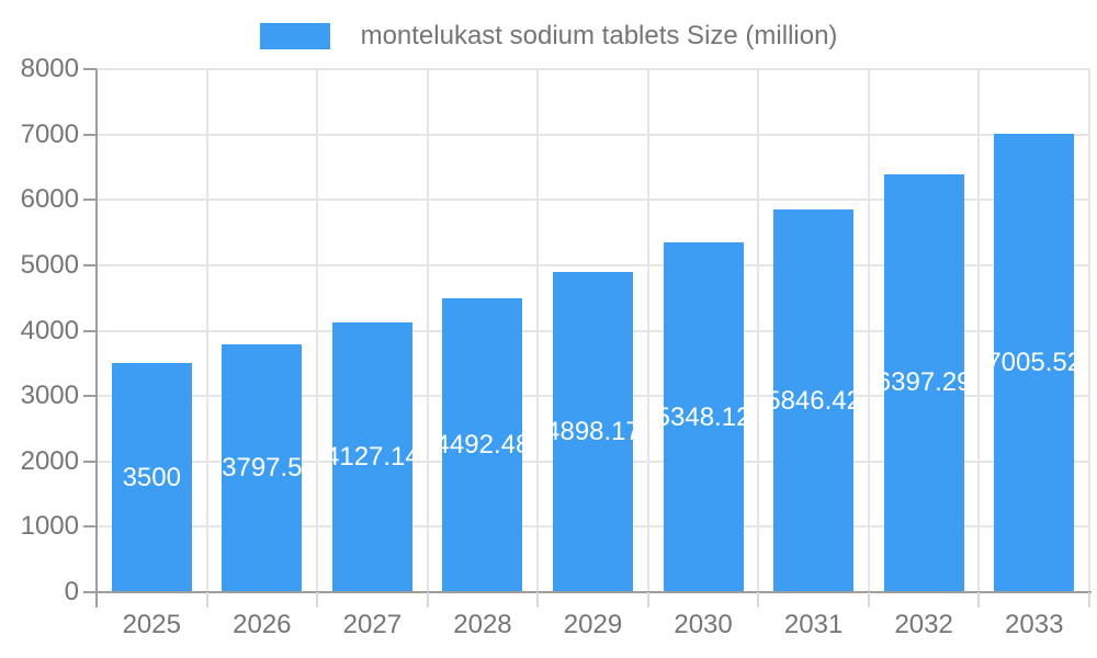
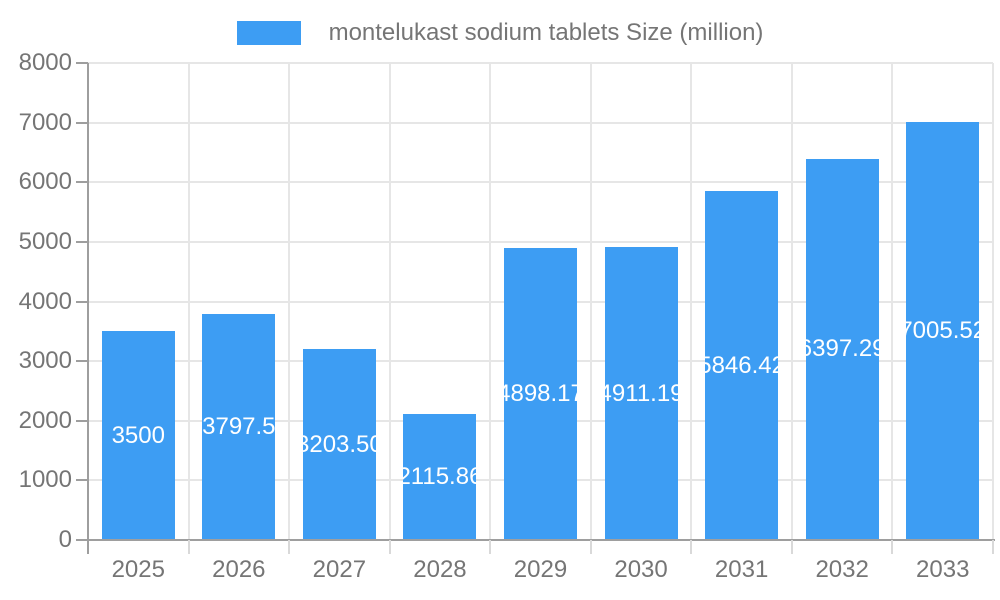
2027: 4127.14 -> 3203.50
2028: 4492.48 -> 2115.86
2030: 5348.12 -> 4911.19
